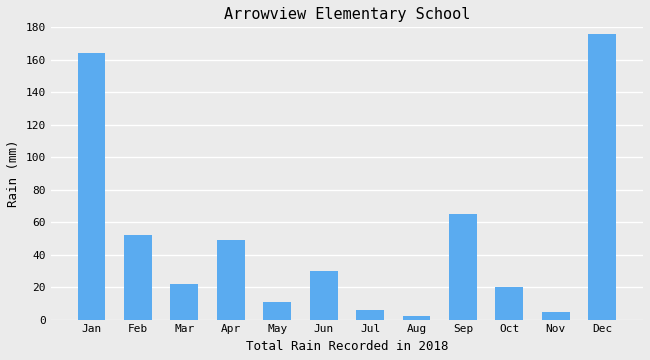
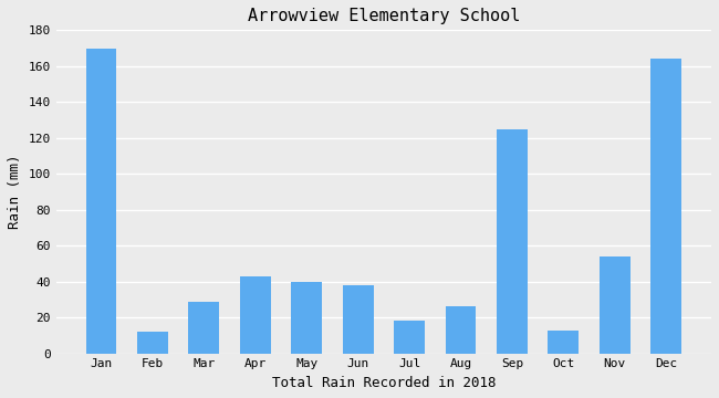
Jan: 164 -> 170
Feb: 52 -> 12
Mar: 22 -> 29
Apr: 49 -> 43
May: 11 -> 40
Jun: 30 -> 38
Jul: 6 -> 18
Aug: 2 -> 26
Sep: 65 -> 125
Oct: 20 -> 13
Nov: 5 -> 54
Dec: 176 -> 164
